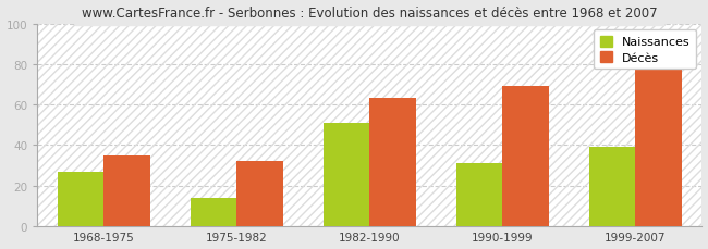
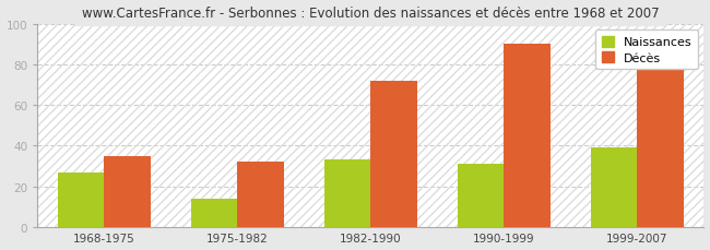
Naissances/1982-1990: 51 -> 33
Décès/1982-1990: 63 -> 72
Décès/1990-1999: 69 -> 90
